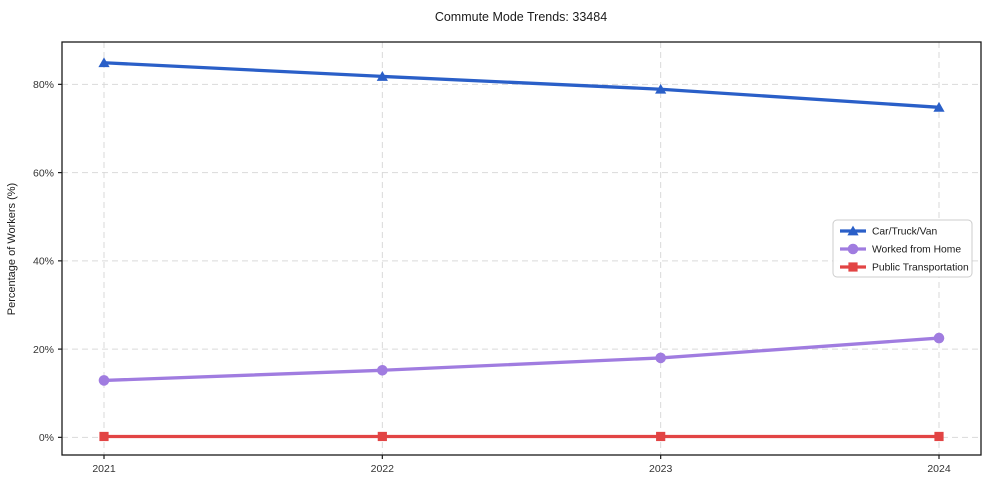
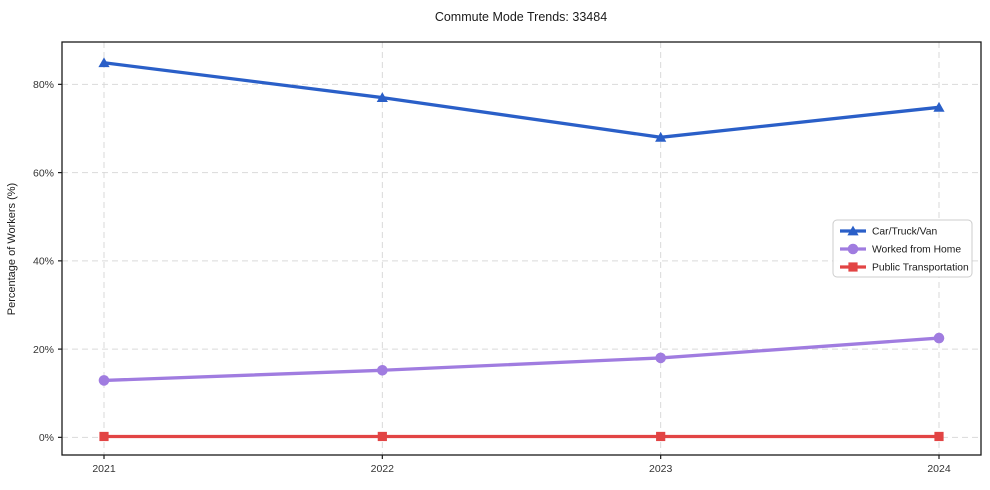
Car/Truck/Van/2022: 82% -> 77%
Car/Truck/Van/2023: 79% -> 68%
